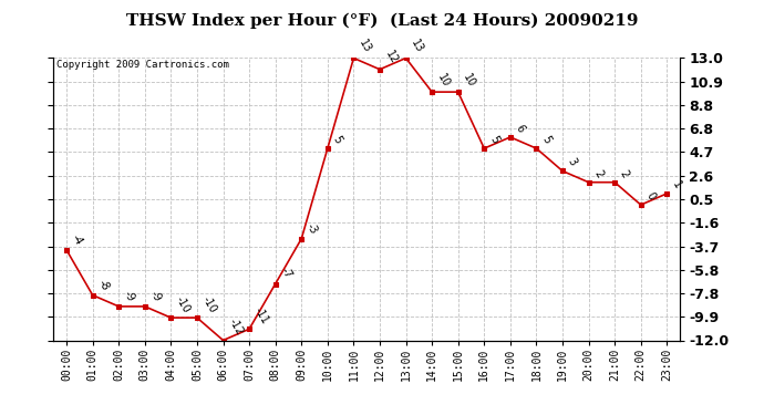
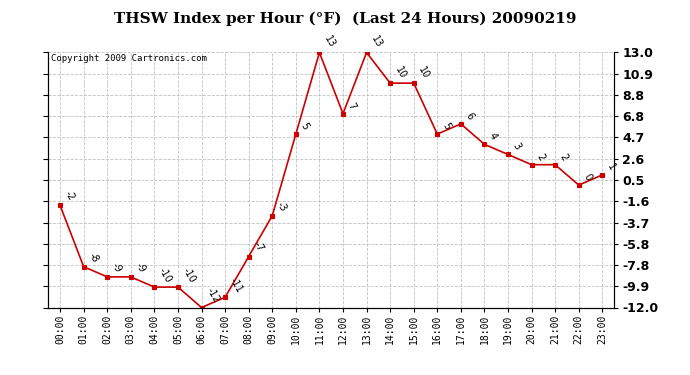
00:00: -4 -> -2
12:00: 12 -> 7
18:00: 5 -> 4
